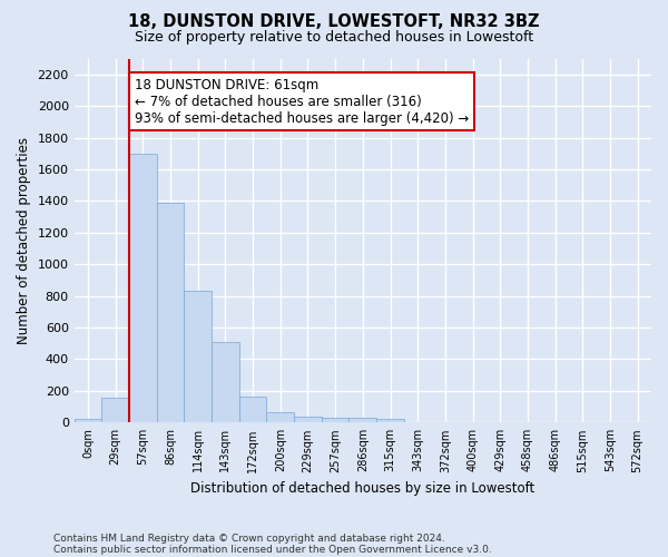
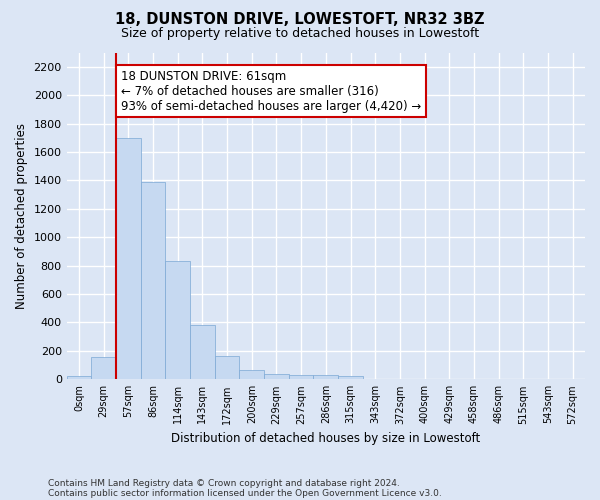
143sqm: 510 -> 380
